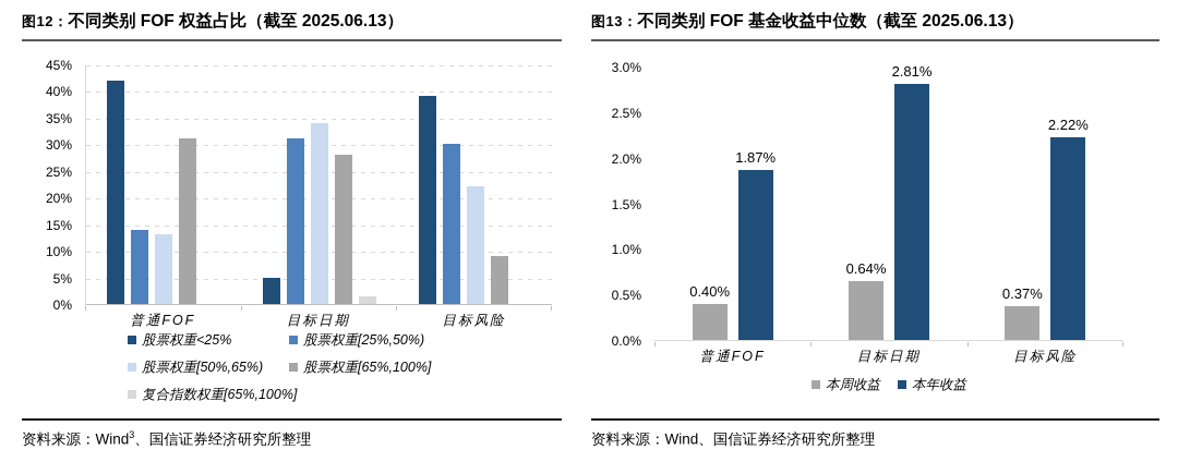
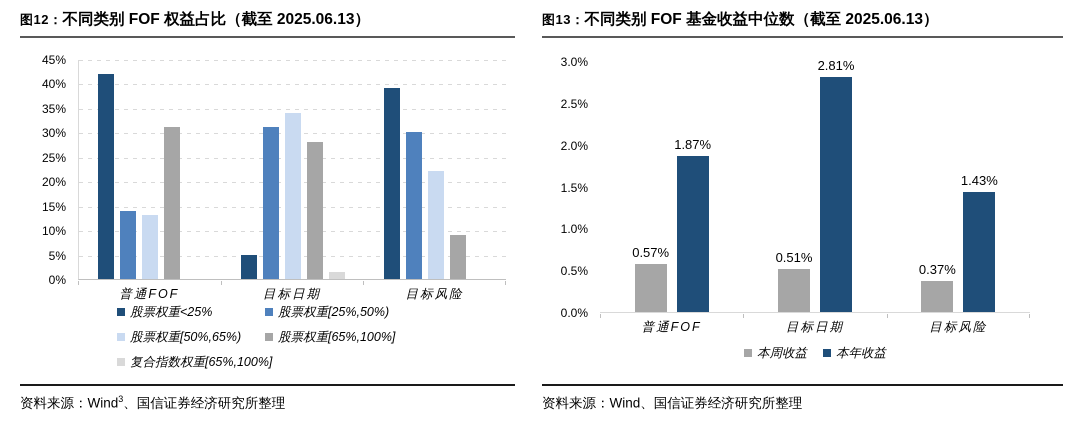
不同类别 FOF 基金收益中位数（截至 2025.06.13）/本周收益/普通FOF: 0.40% -> 0.57%
不同类别 FOF 基金收益中位数（截至 2025.06.13）/本周收益/目标日期: 0.64% -> 0.51%
不同类别 FOF 基金收益中位数（截至 2025.06.13）/本年收益/目标风险: 2.22% -> 1.43%
